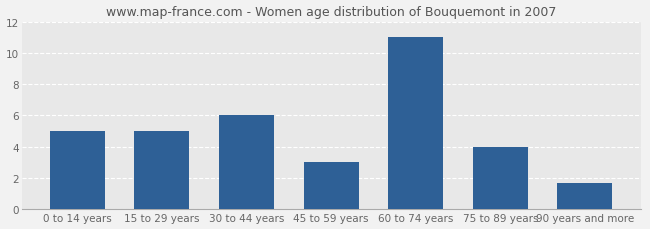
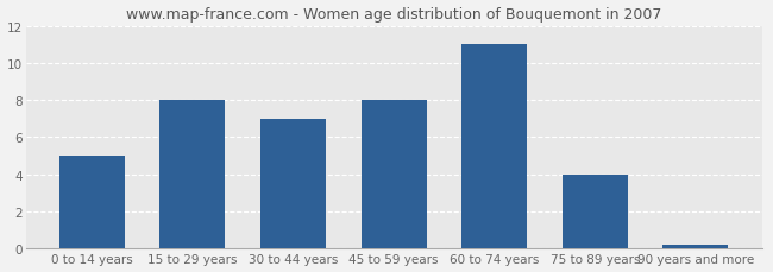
15 to 29 years: 5.0 -> 8.0
30 to 44 years: 6.0 -> 7.0
45 to 59 years: 3.0 -> 8.0
90 years and more: 1.7 -> 0.2
